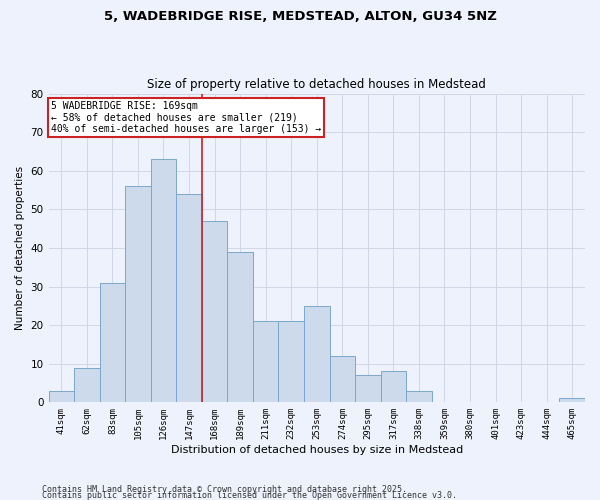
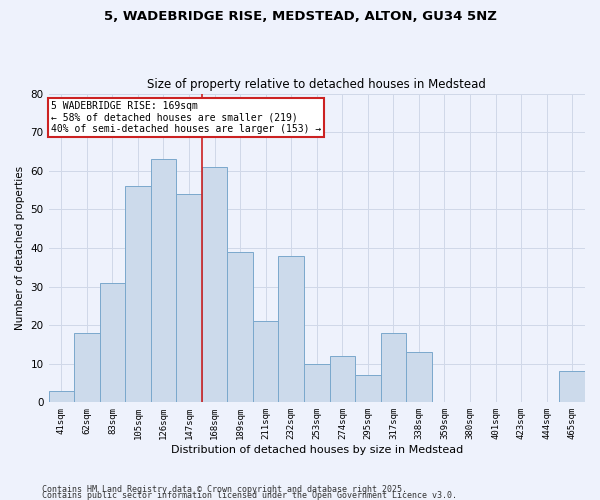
62sqm: 9 -> 18
168sqm: 47 -> 61
232sqm: 21 -> 38
253sqm: 25 -> 10
317sqm: 8 -> 18
338sqm: 3 -> 13
465sqm: 1 -> 8
